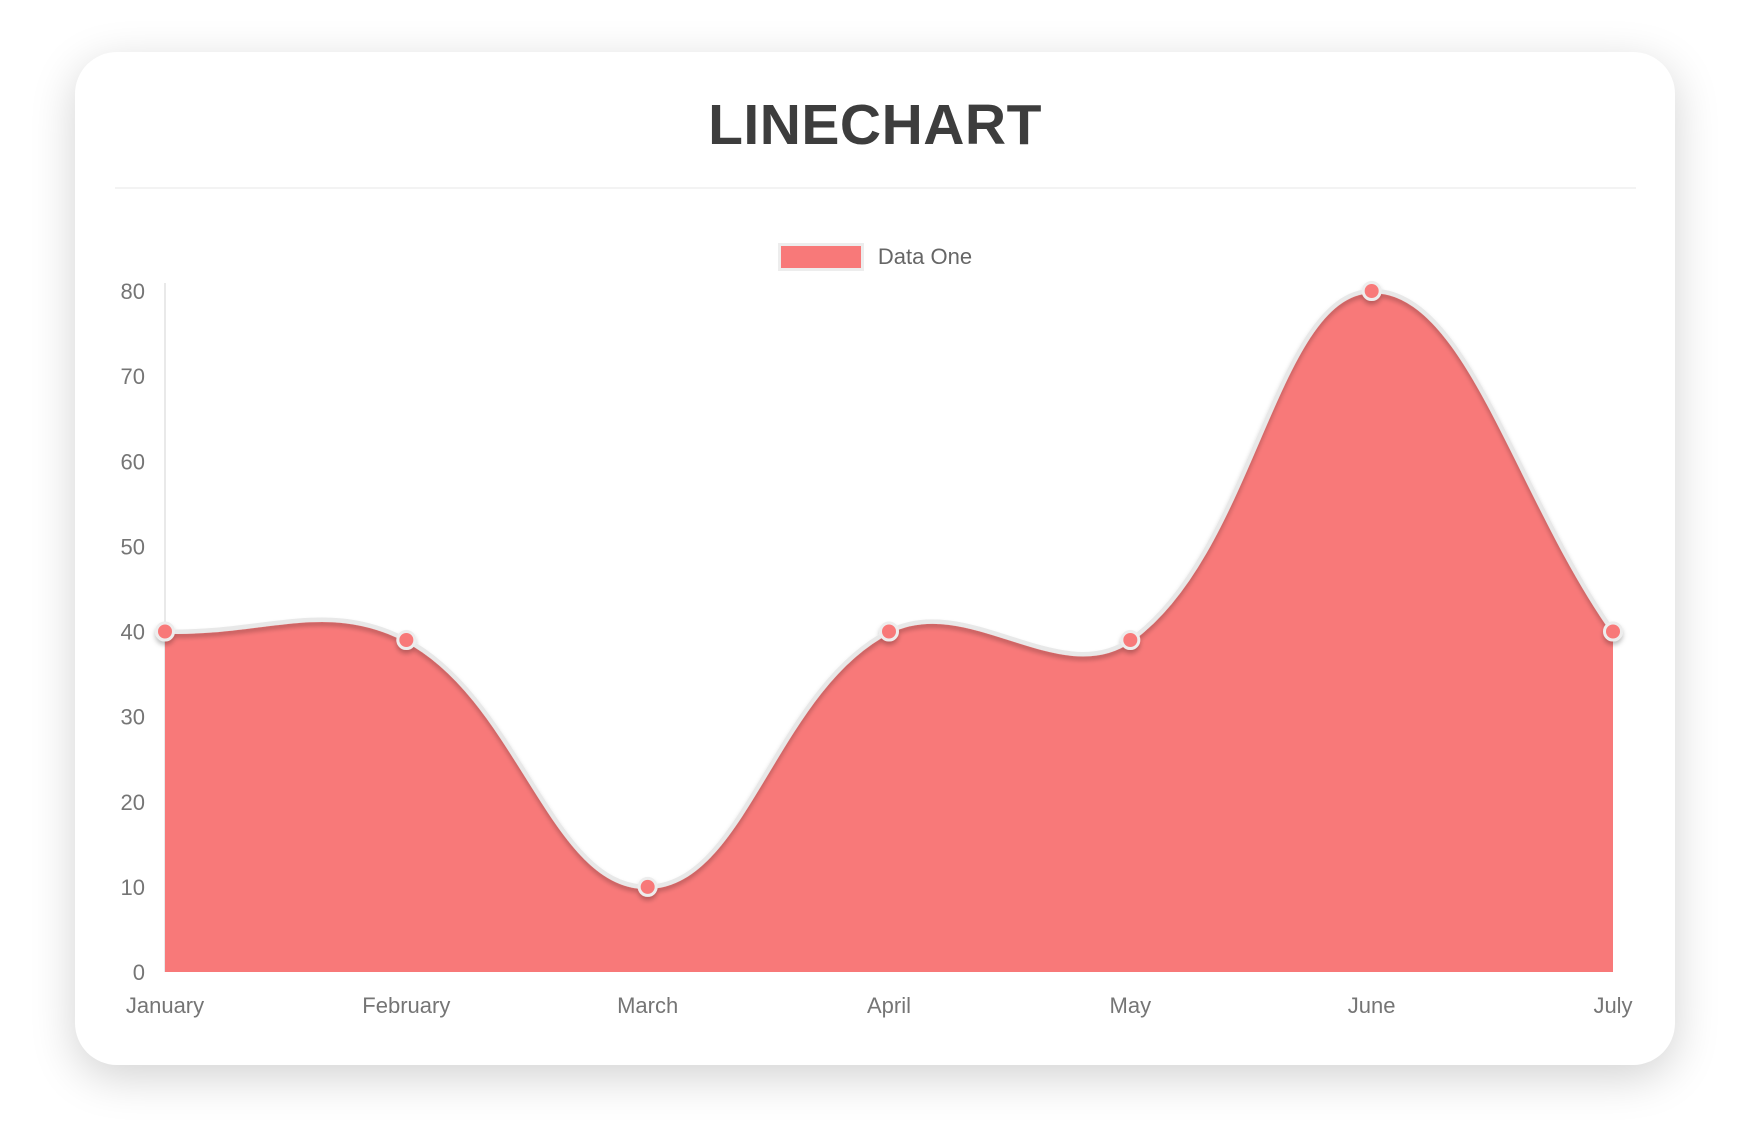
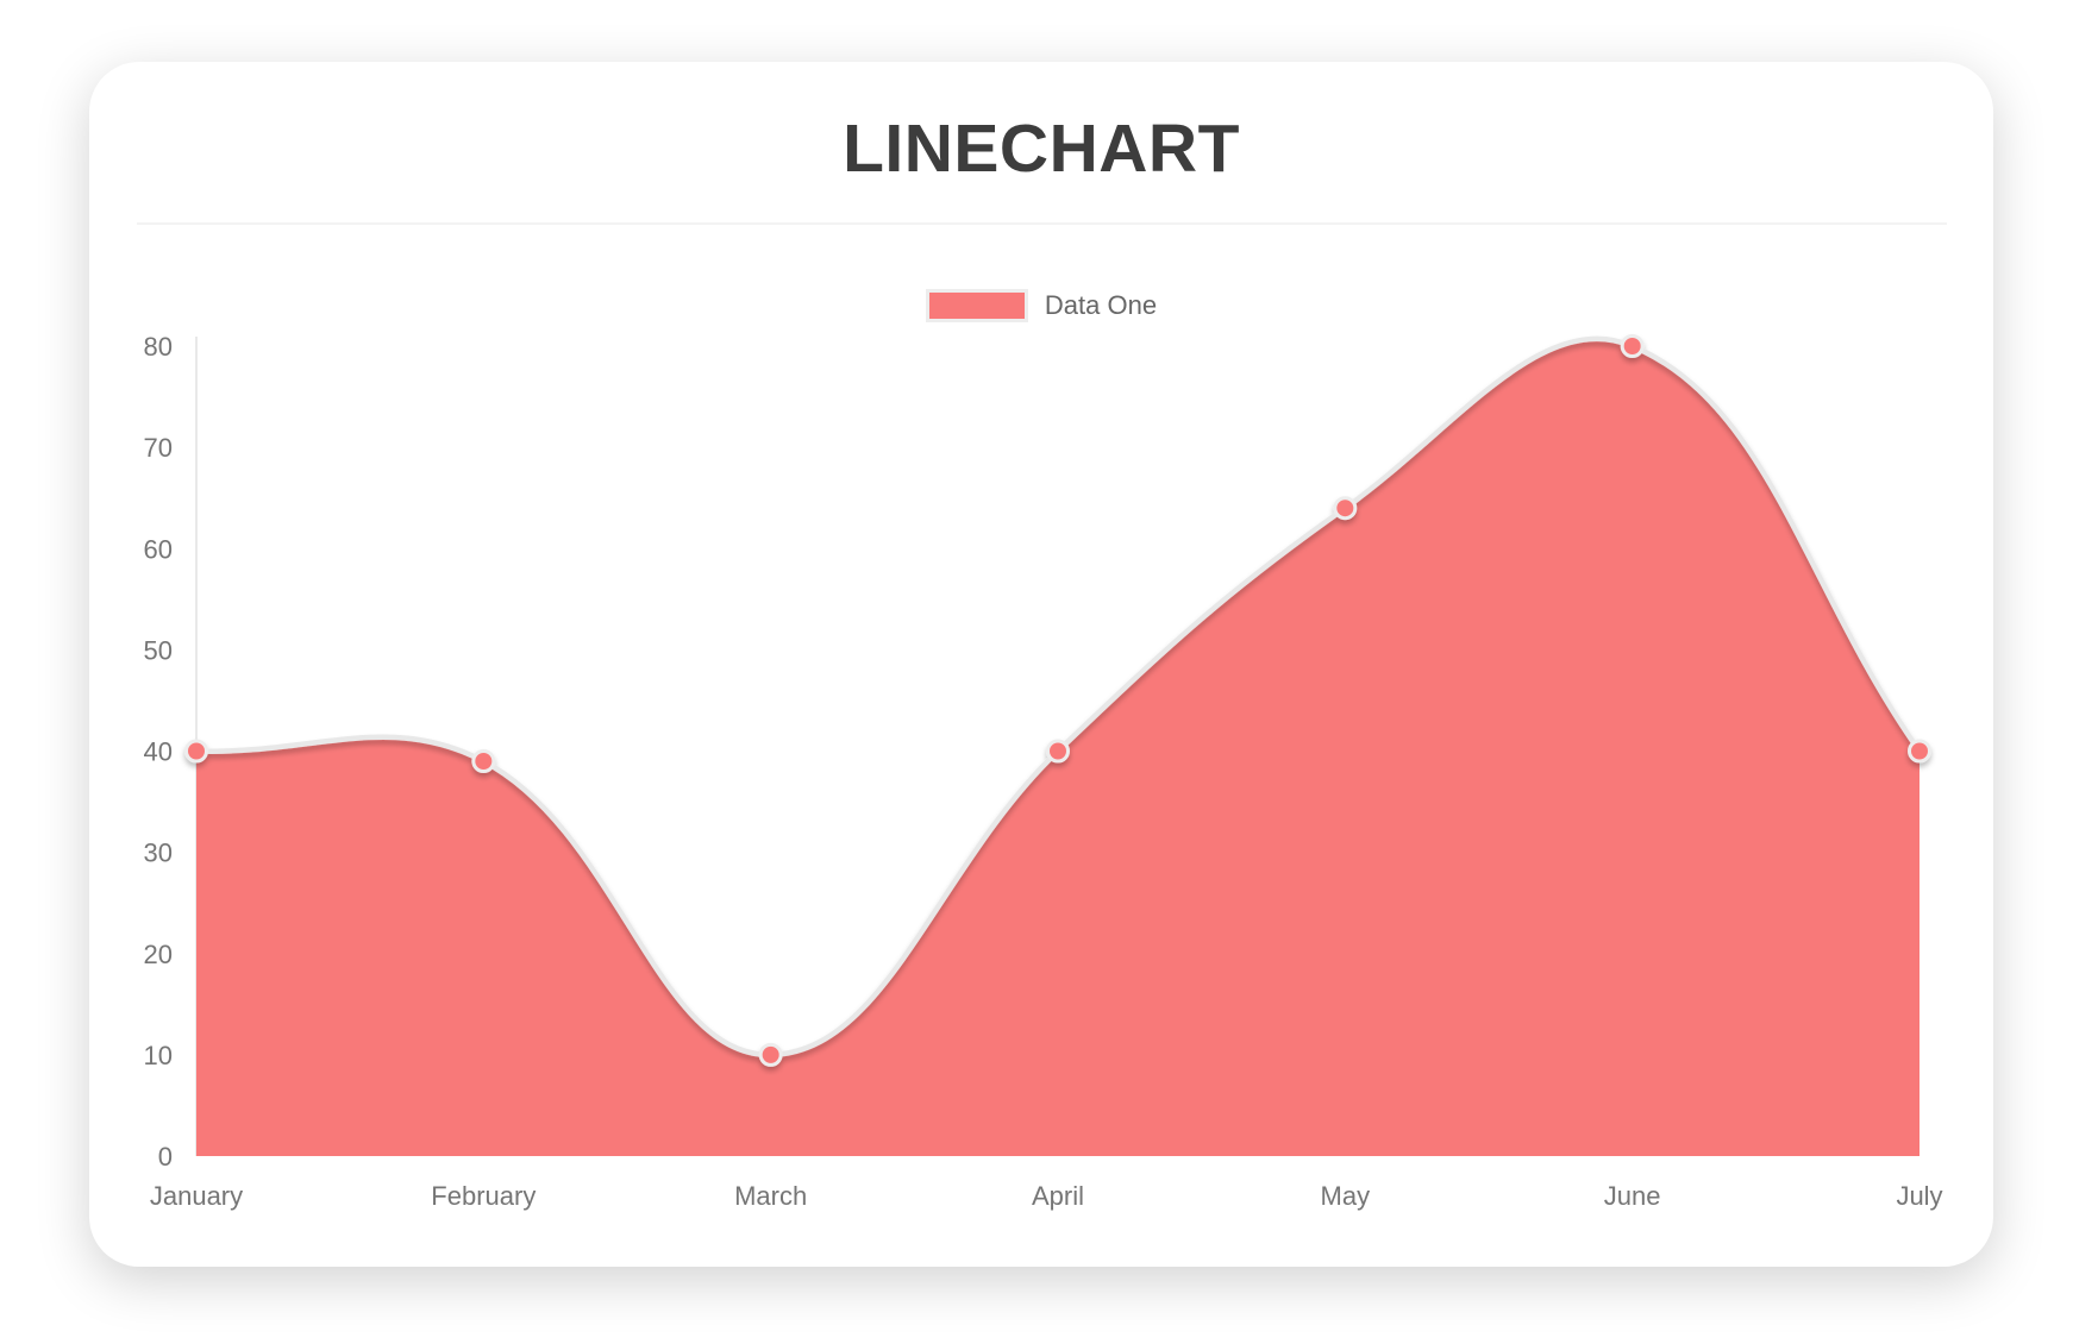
May: 39 -> 64
